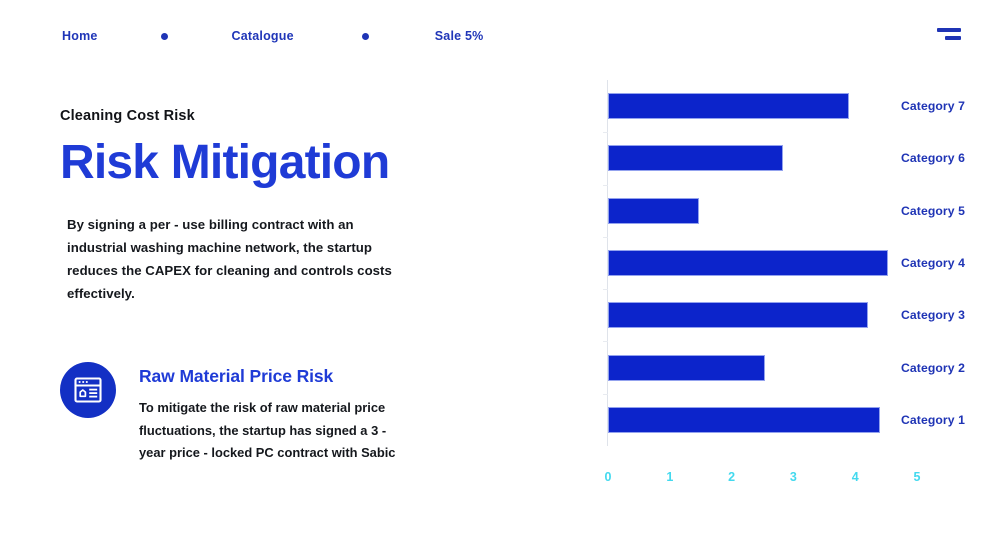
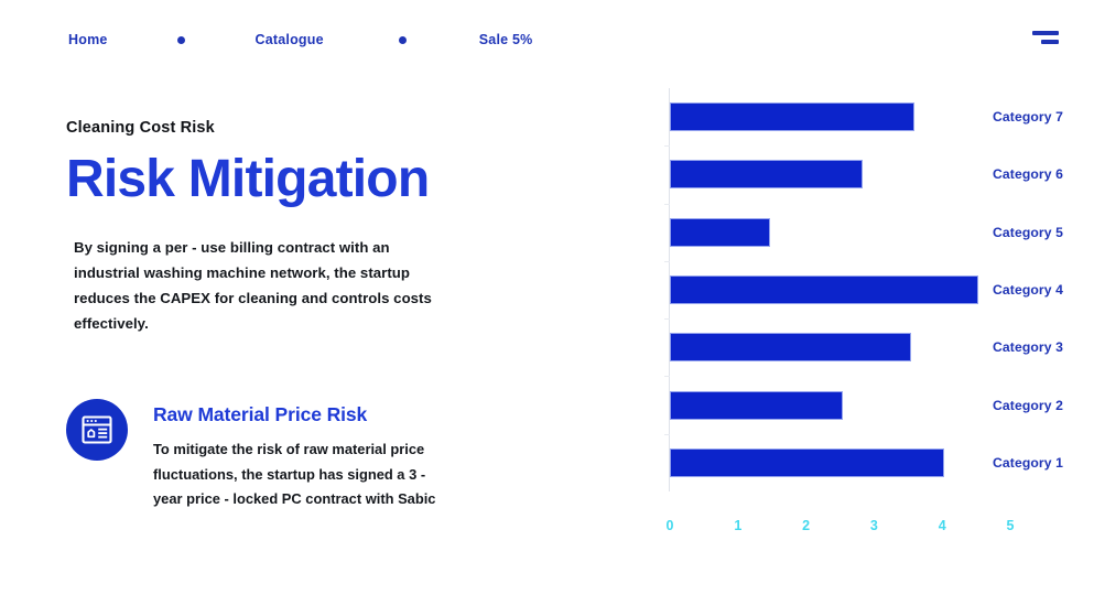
Category 7: 3.9 -> 3.6
Category 3: 4.2 -> 3.5
Category 1: 4.4 -> 4.0
